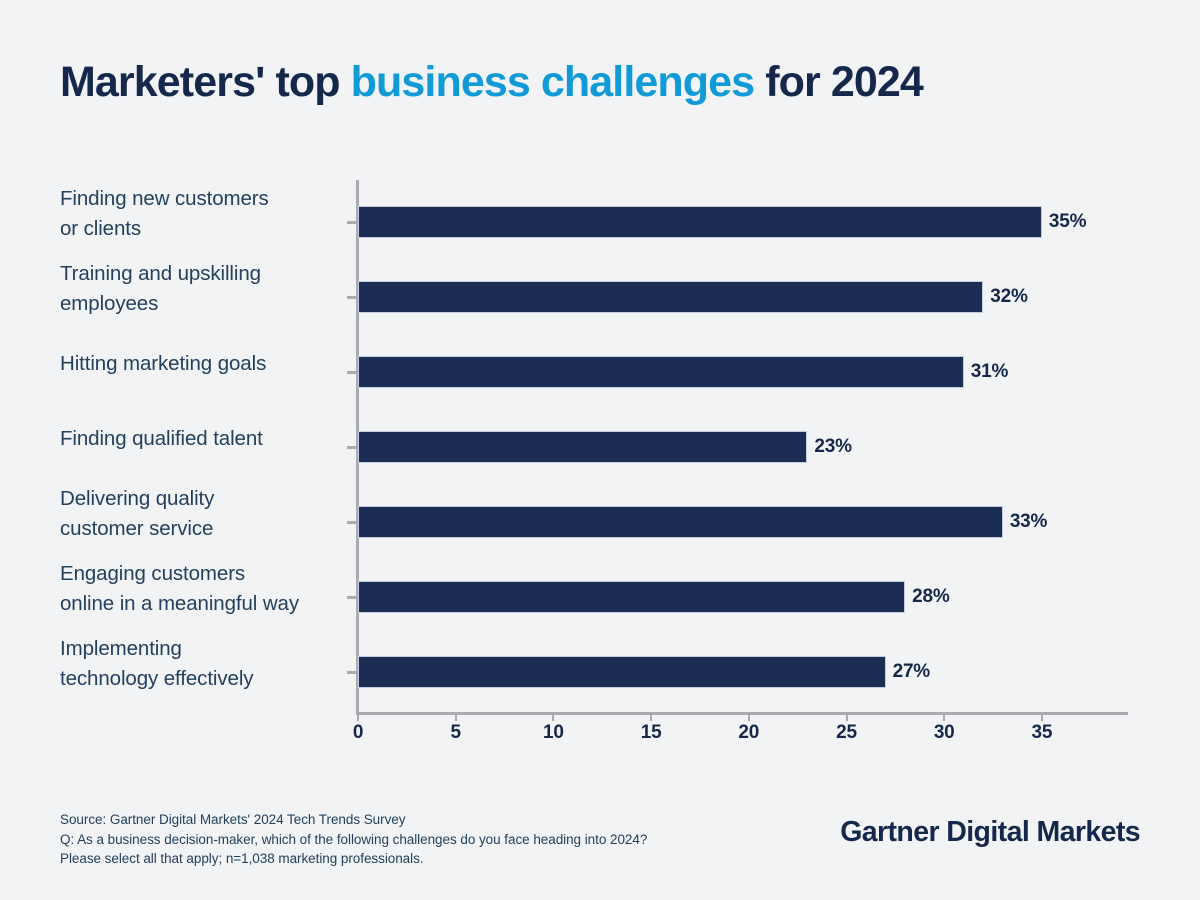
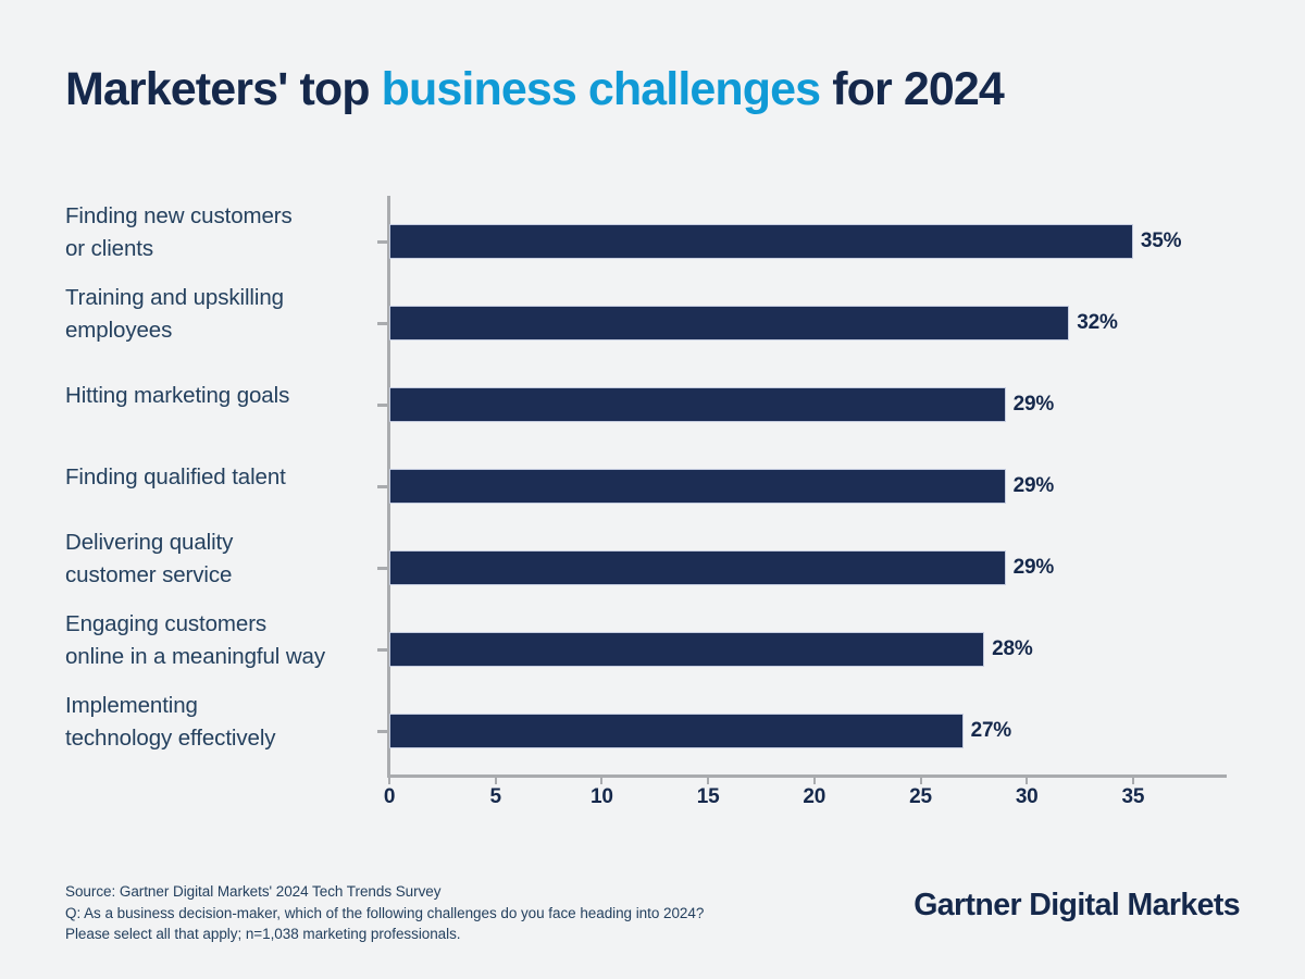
Hitting marketing goals: 31% -> 29%
Finding qualified talent: 23% -> 29%
Delivering quality customer service: 33% -> 29%
